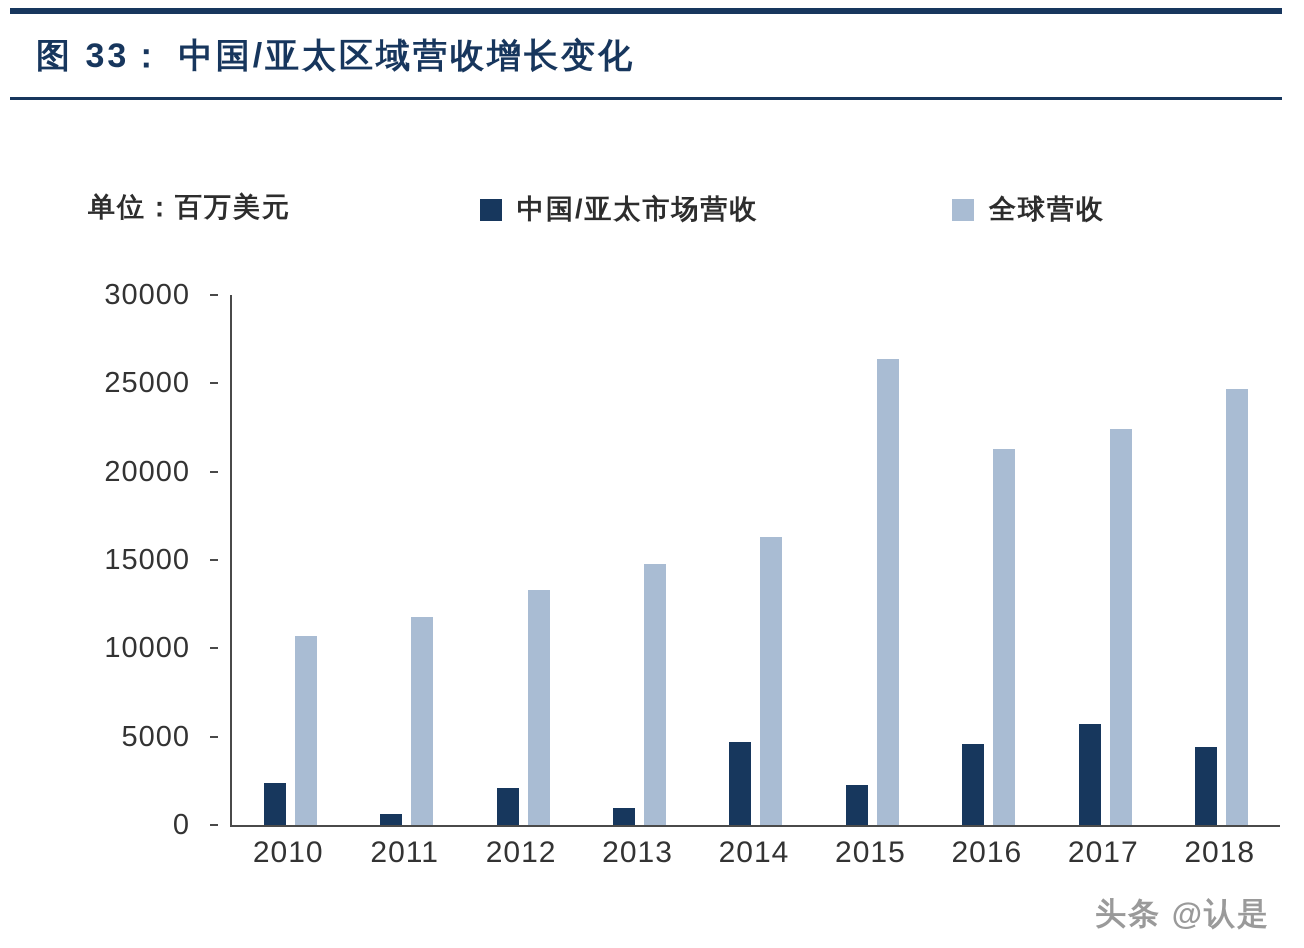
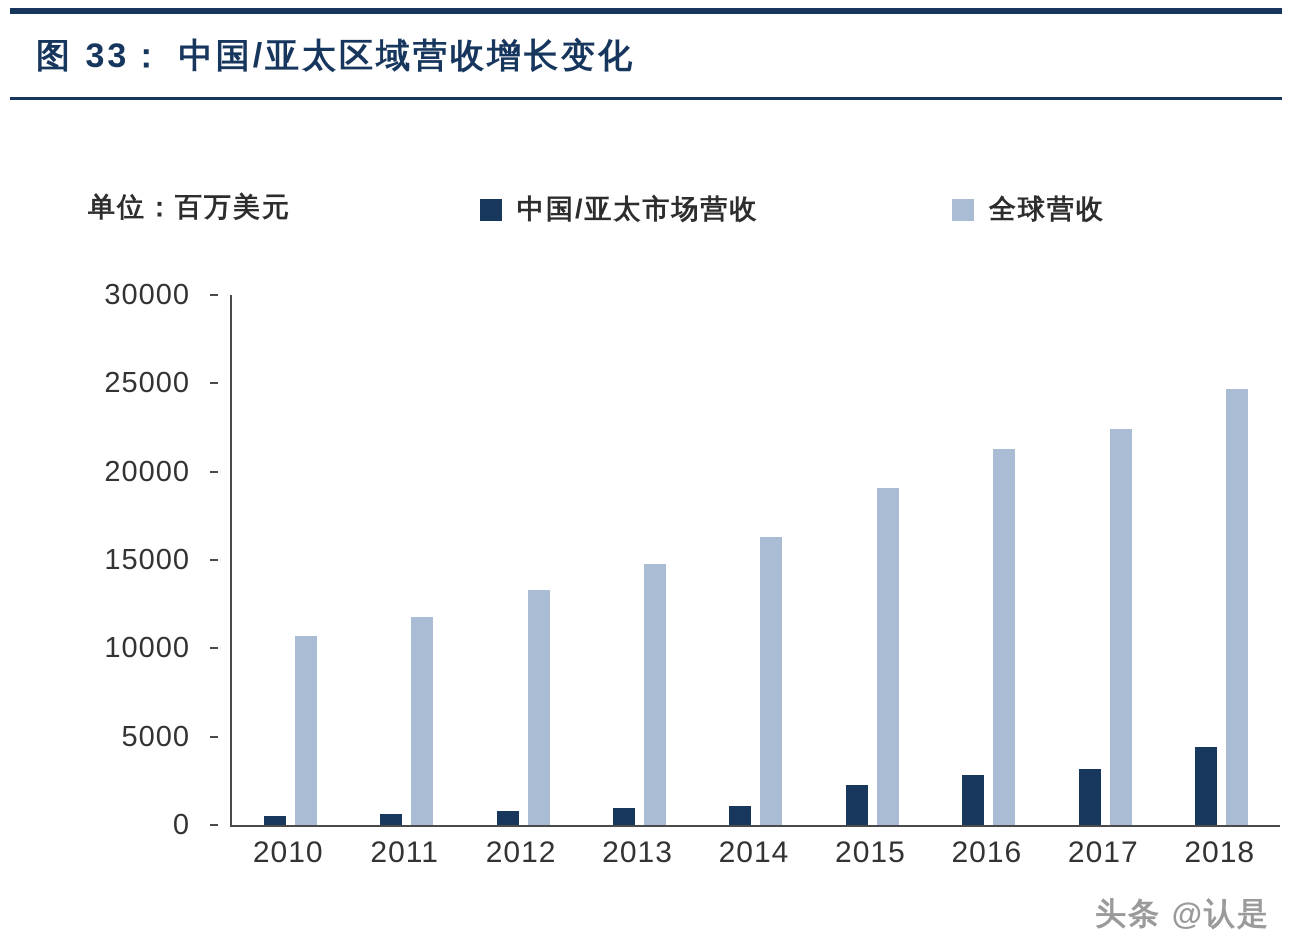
中国/亚太市场营收/2010: 2400 -> 500
中国/亚太市场营收/2012: 2100 -> 800
中国/亚太市场营收/2014: 4700 -> 1100
全球营收/2015: 26400 -> 19100
中国/亚太市场营收/2016: 4600 -> 2800
中国/亚太市场营收/2017: 5700 -> 3200
